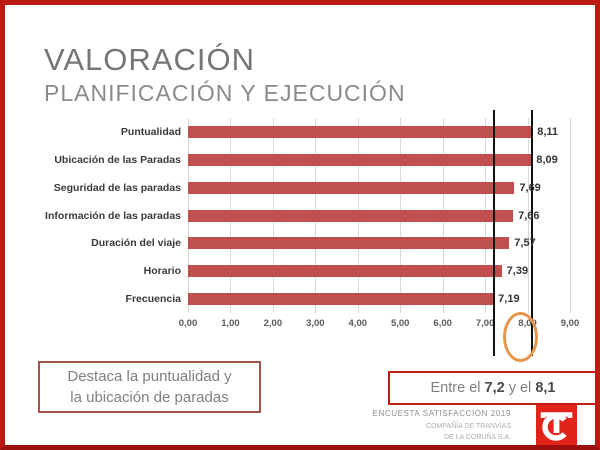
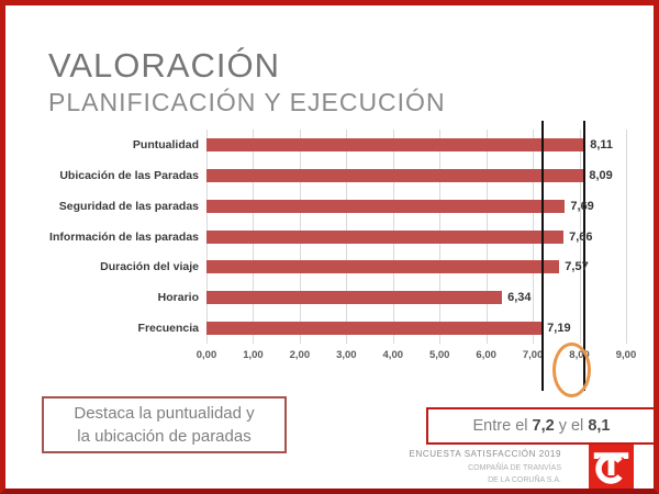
Horario: 7,39 -> 6,34
